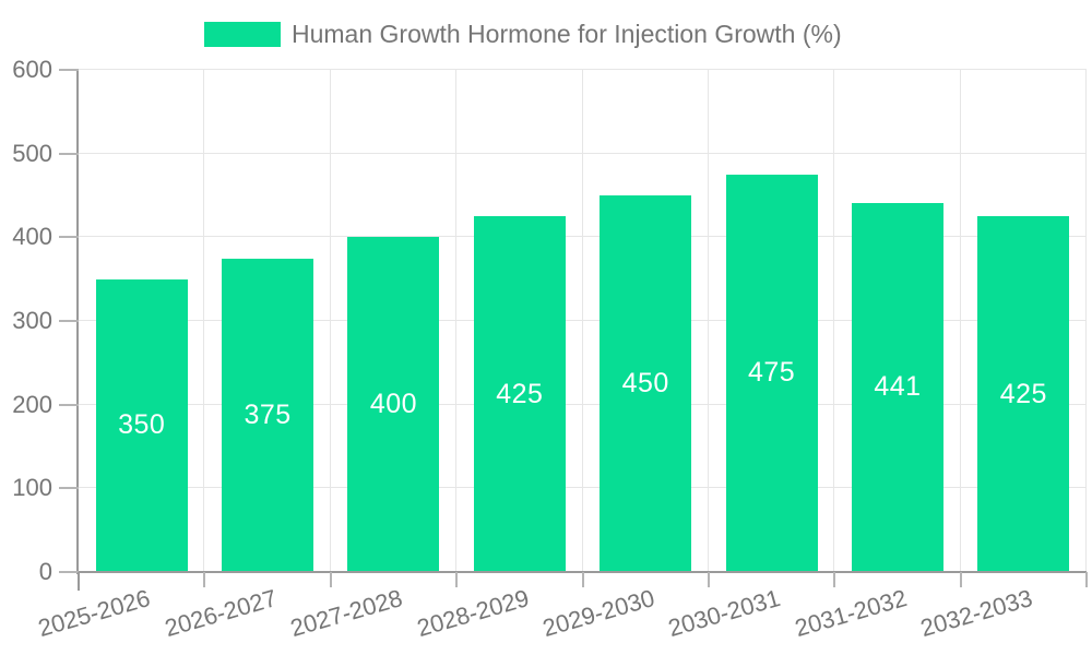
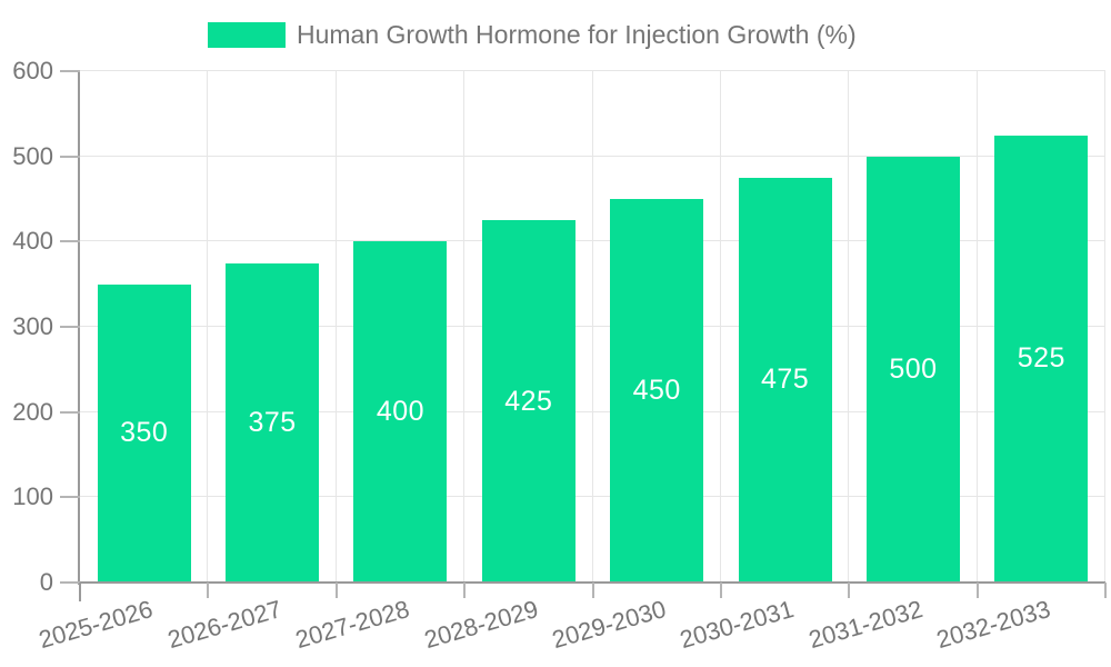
2031-2032: 441 -> 500
2032-2033: 425 -> 525
